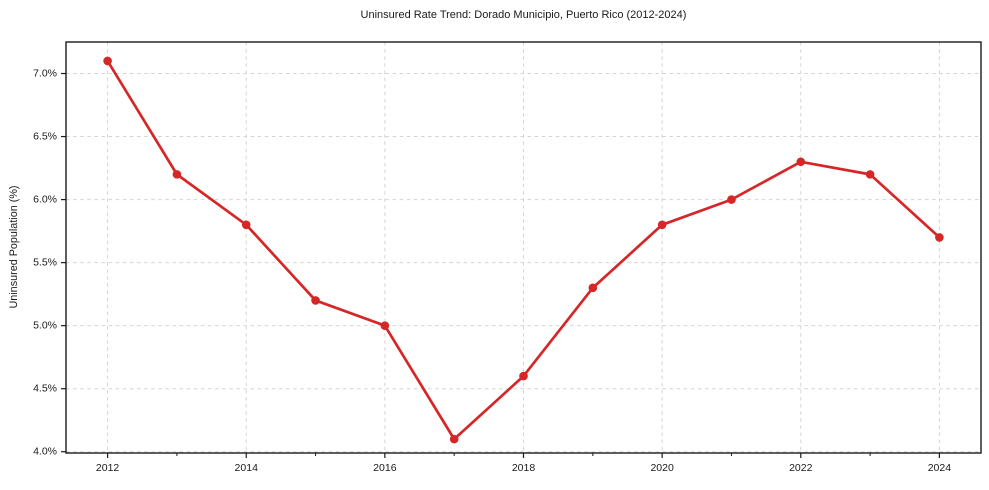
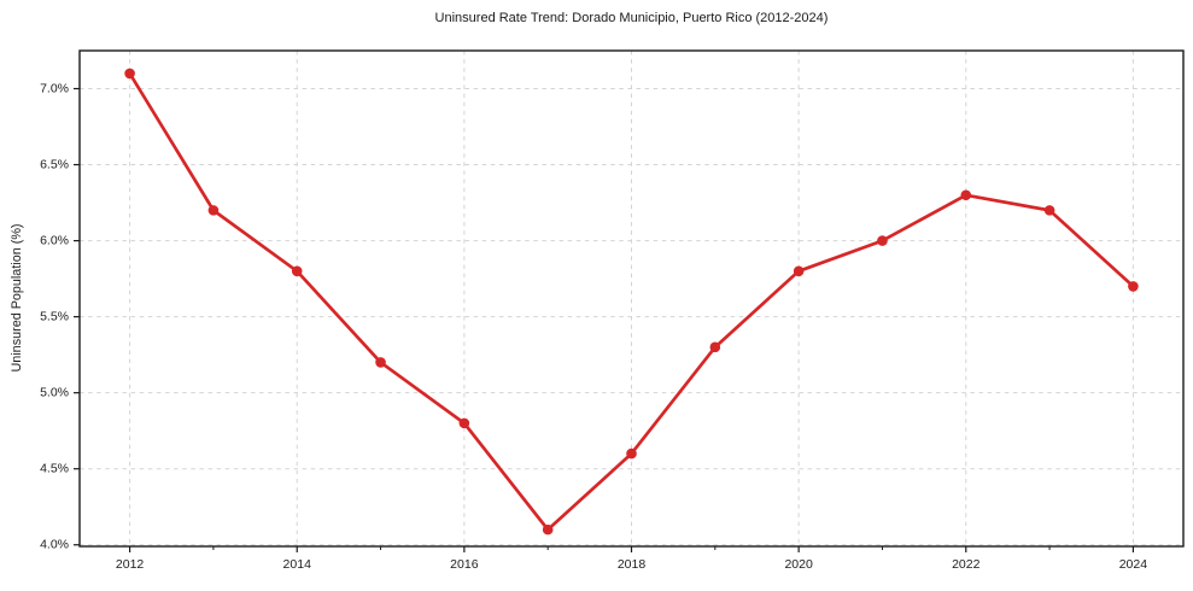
2016: 5.0% -> 4.8%
